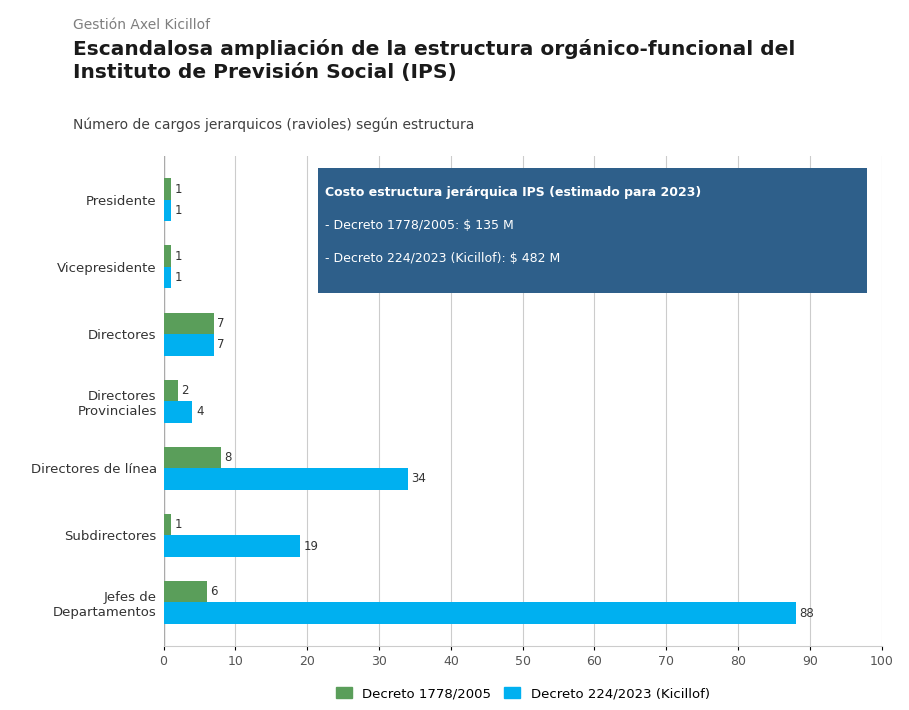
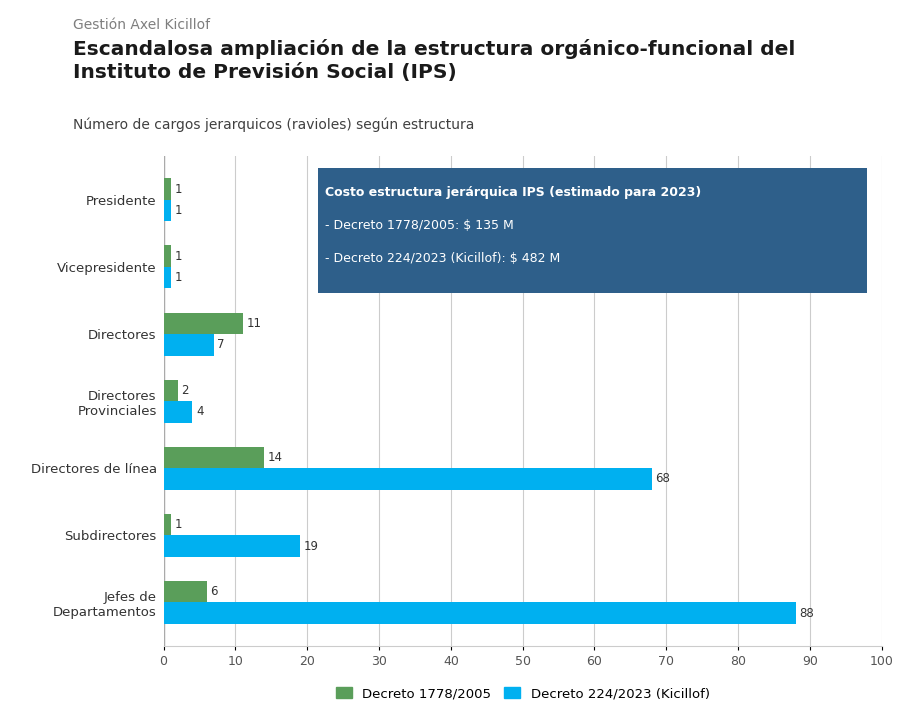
Decreto 1778/2005/Directores: 7 -> 11
Decreto 1778/2005/Directores de línea: 8 -> 14
Decreto 224/2023 (Kicillof)/Directores de línea: 34 -> 68
